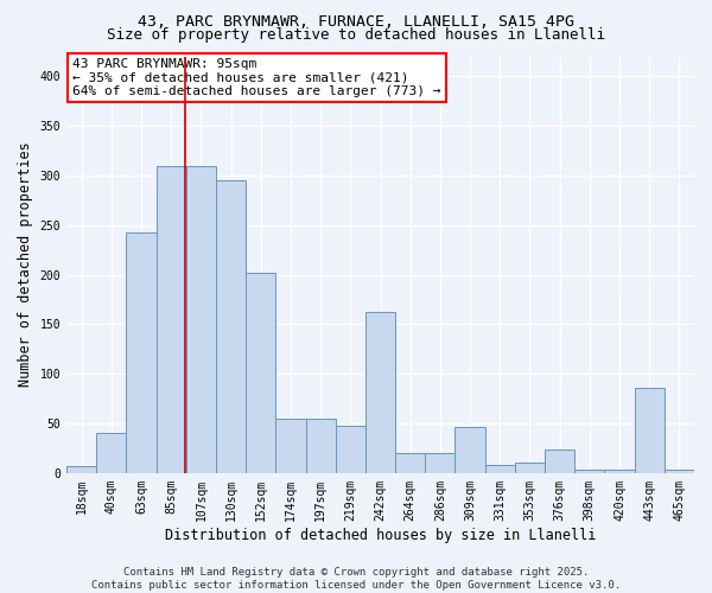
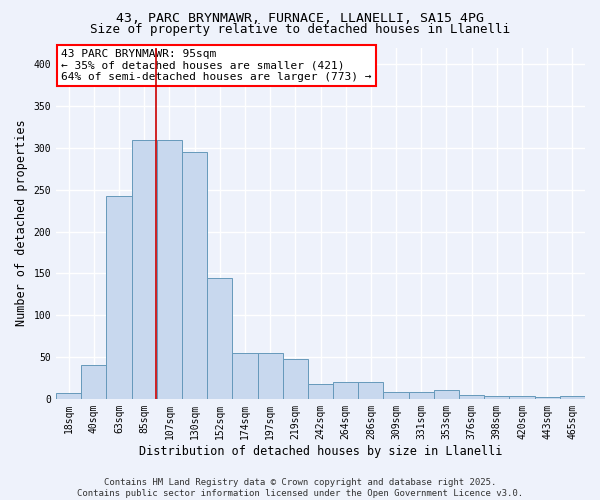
152sqm: 202 -> 145
242sqm: 162 -> 18
309sqm: 46 -> 8
376sqm: 24 -> 5
443sqm: 86 -> 2
